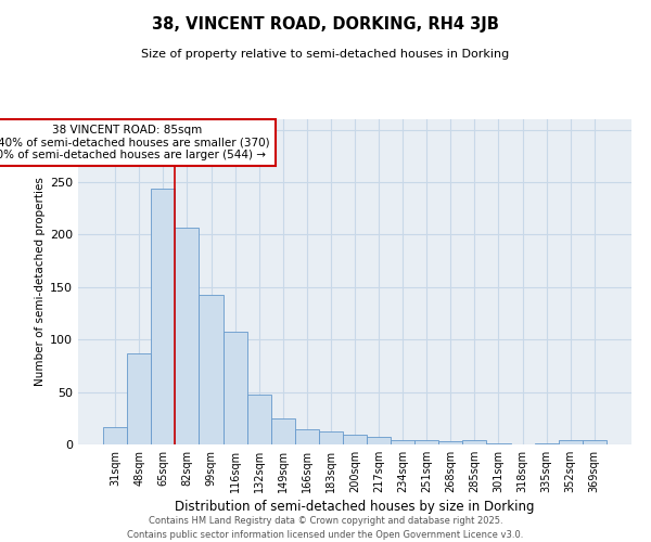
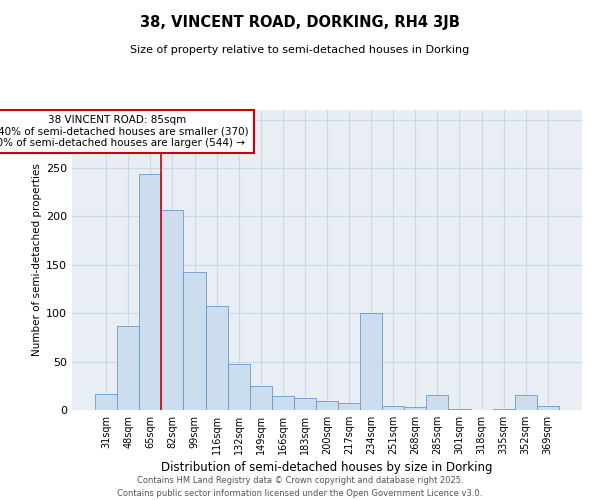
234sqm: 4 -> 100
285sqm: 4 -> 16
352sqm: 4 -> 16
